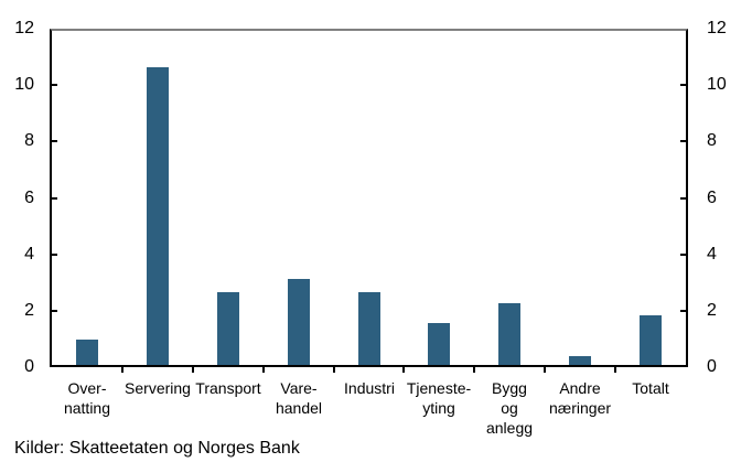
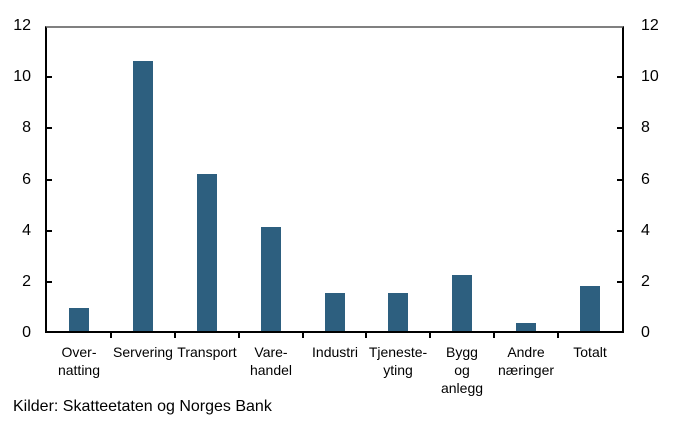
Transport: 2.6 -> 6.2
Vare- handel: 3.1 -> 4.1
Industri: 2.6 -> 1.5
